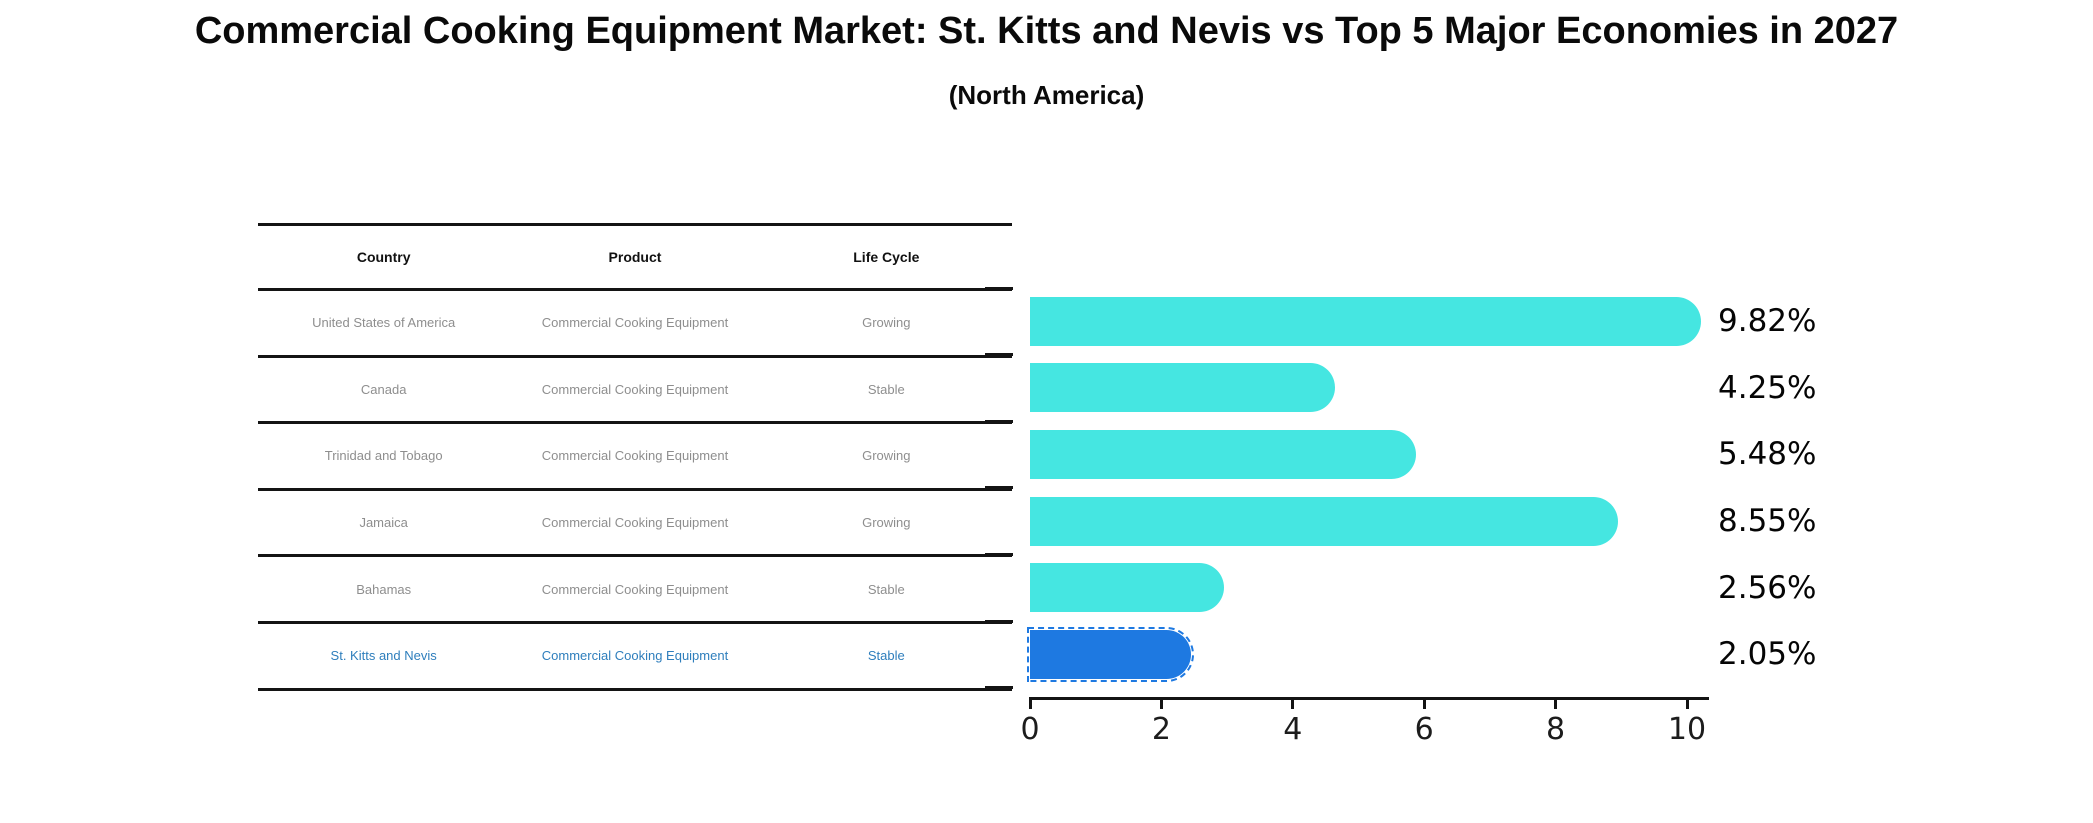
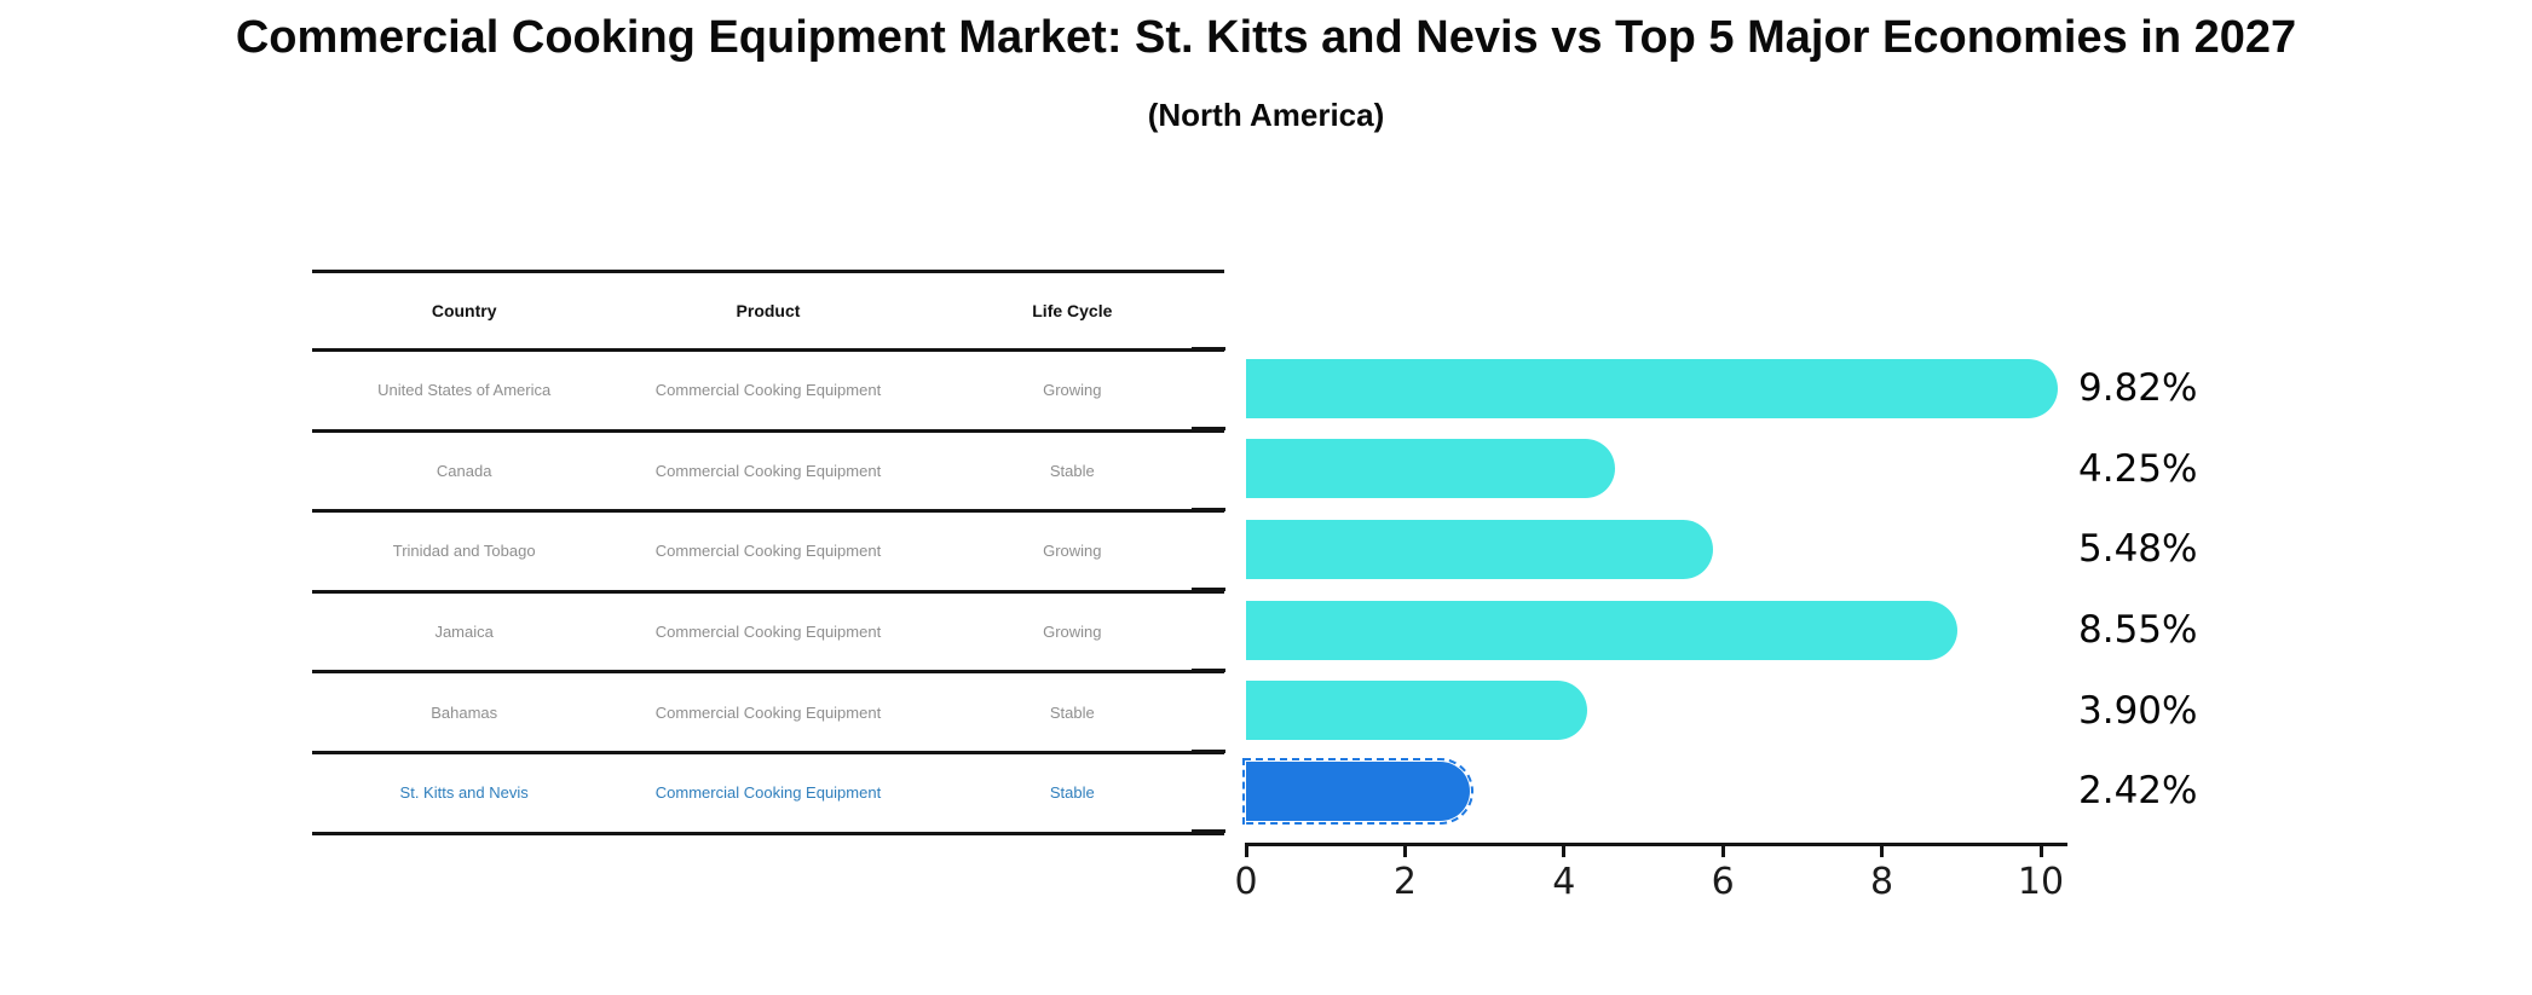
Bahamas: 2.56% -> 3.90%
St. Kitts and Nevis: 2.05% -> 2.42%
